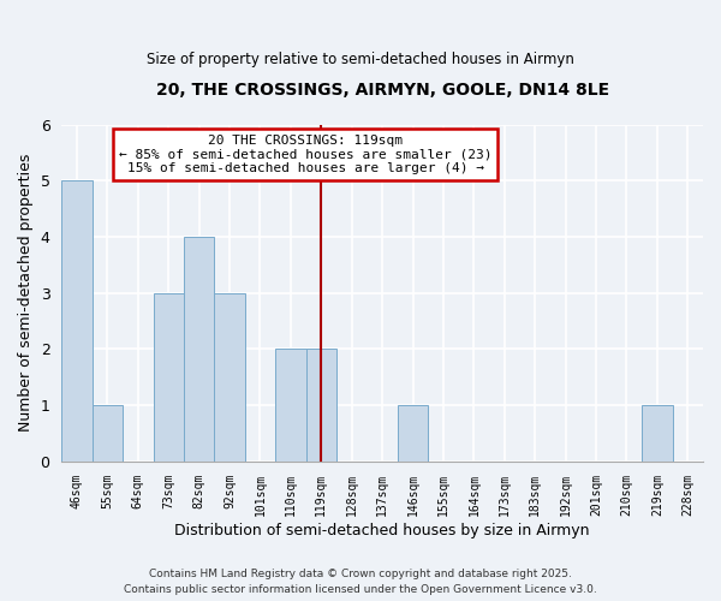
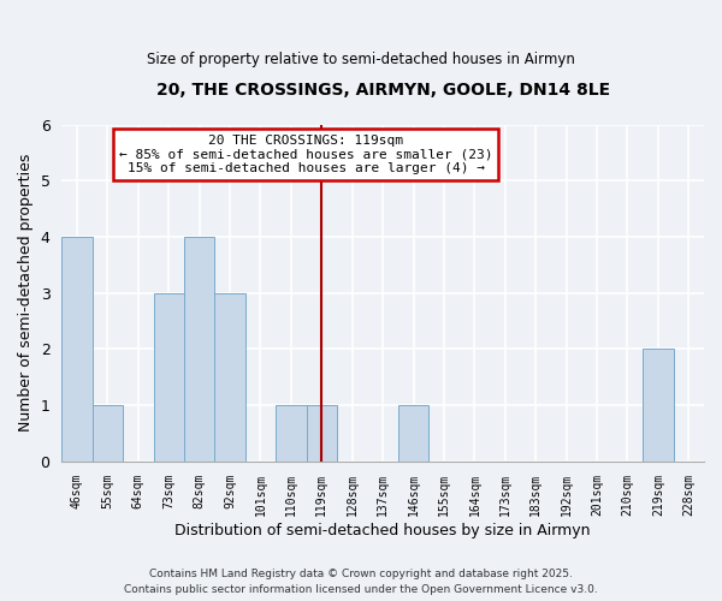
46sqm: 5 -> 4
110sqm: 2 -> 1
119sqm: 2 -> 1
219sqm: 1 -> 2
